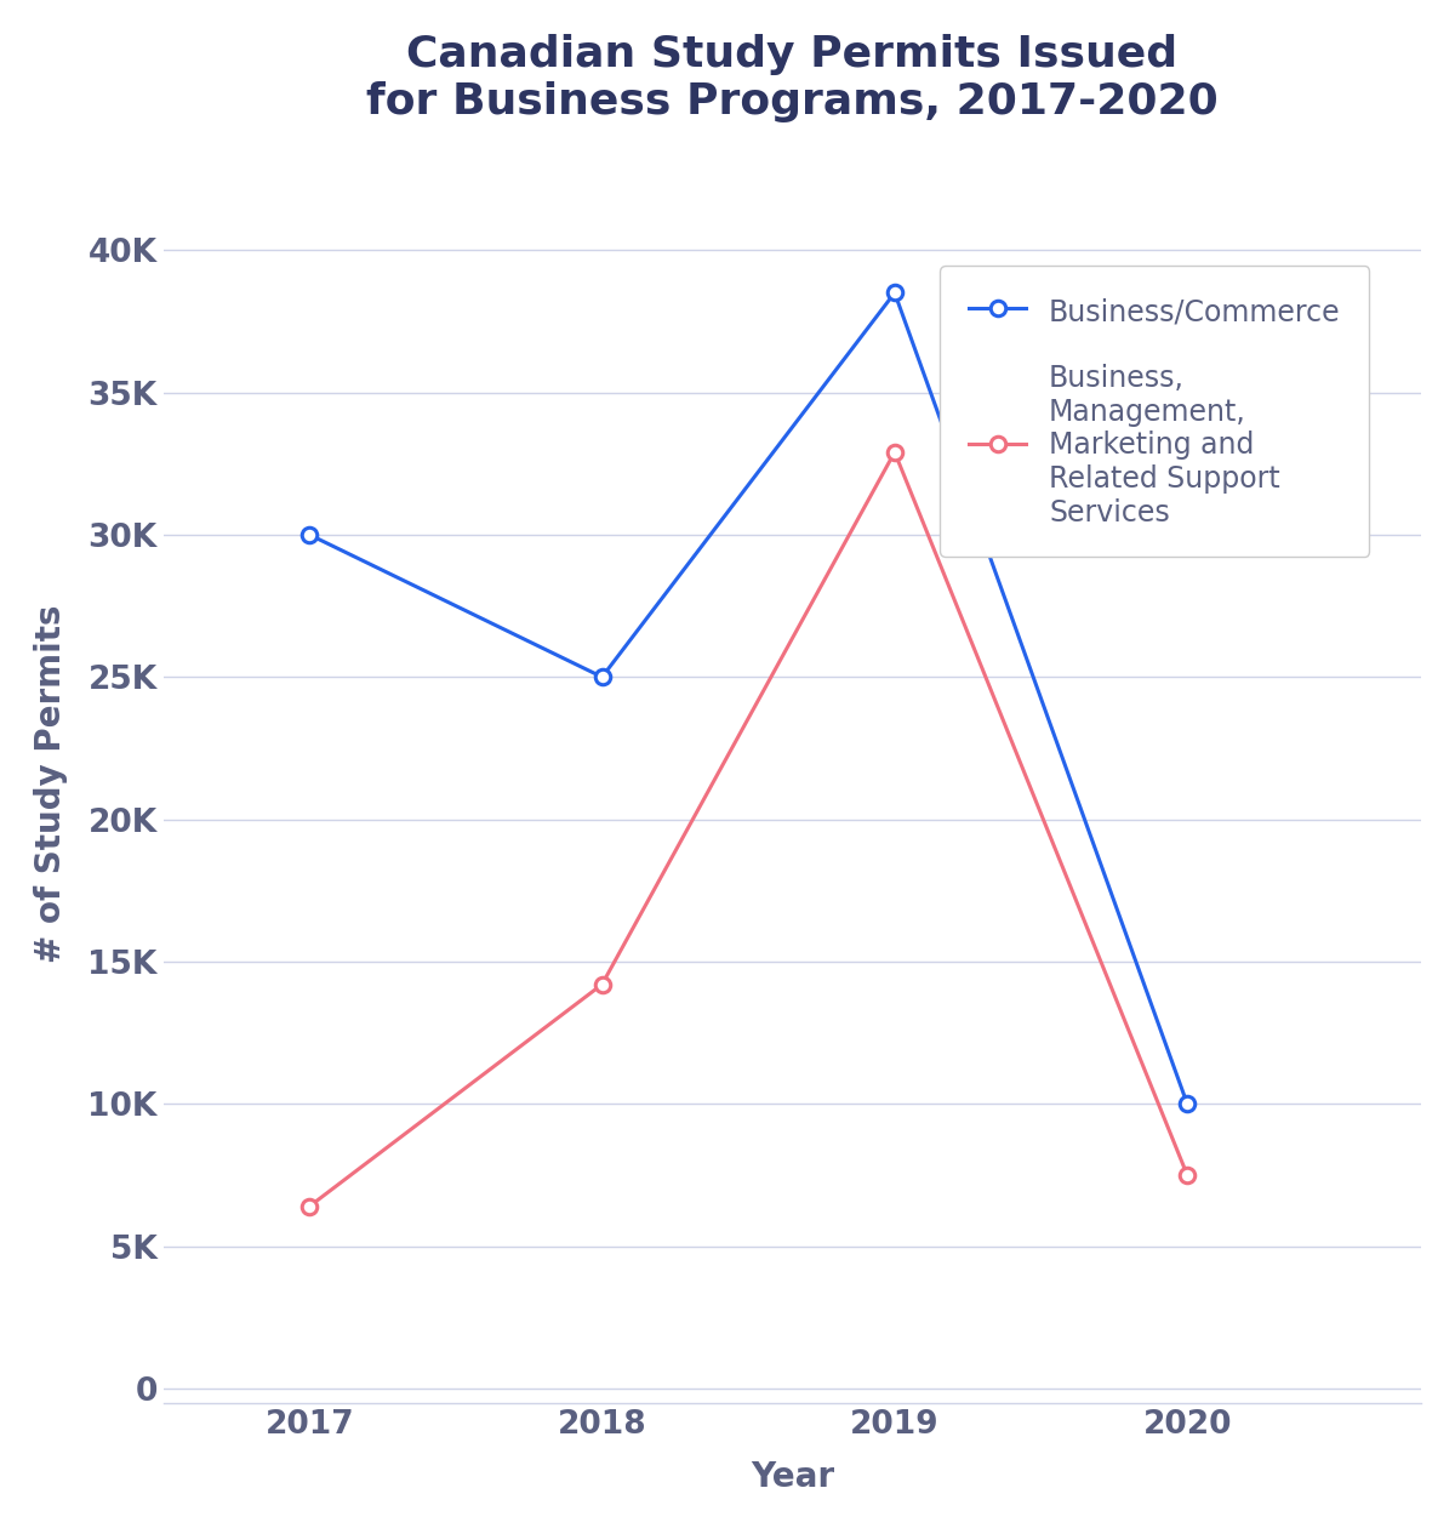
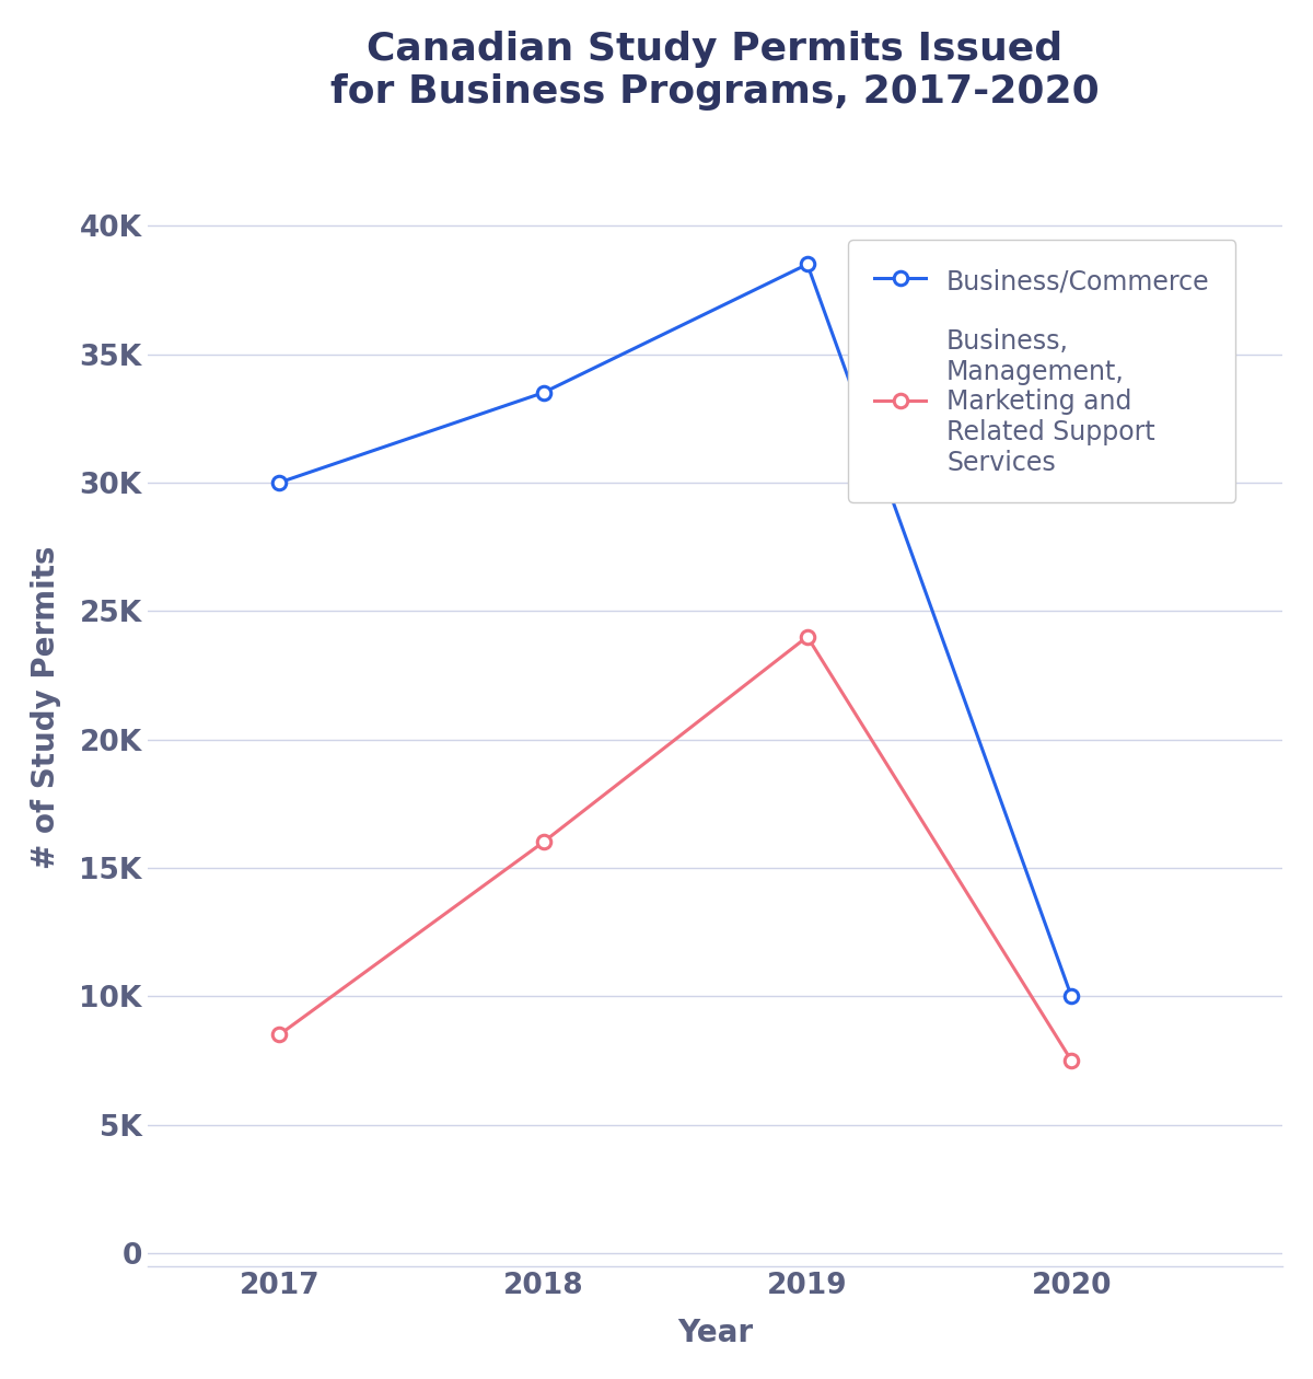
Business, Management, Marketing and Related Support Services/2017: 6.4K -> 8.5K
Business/Commerce/2018: 25.0K -> 33.5K
Business, Management, Marketing and Related Support Services/2018: 14.2K -> 16.0K
Business, Management, Marketing and Related Support Services/2019: 32.9K -> 24.0K
